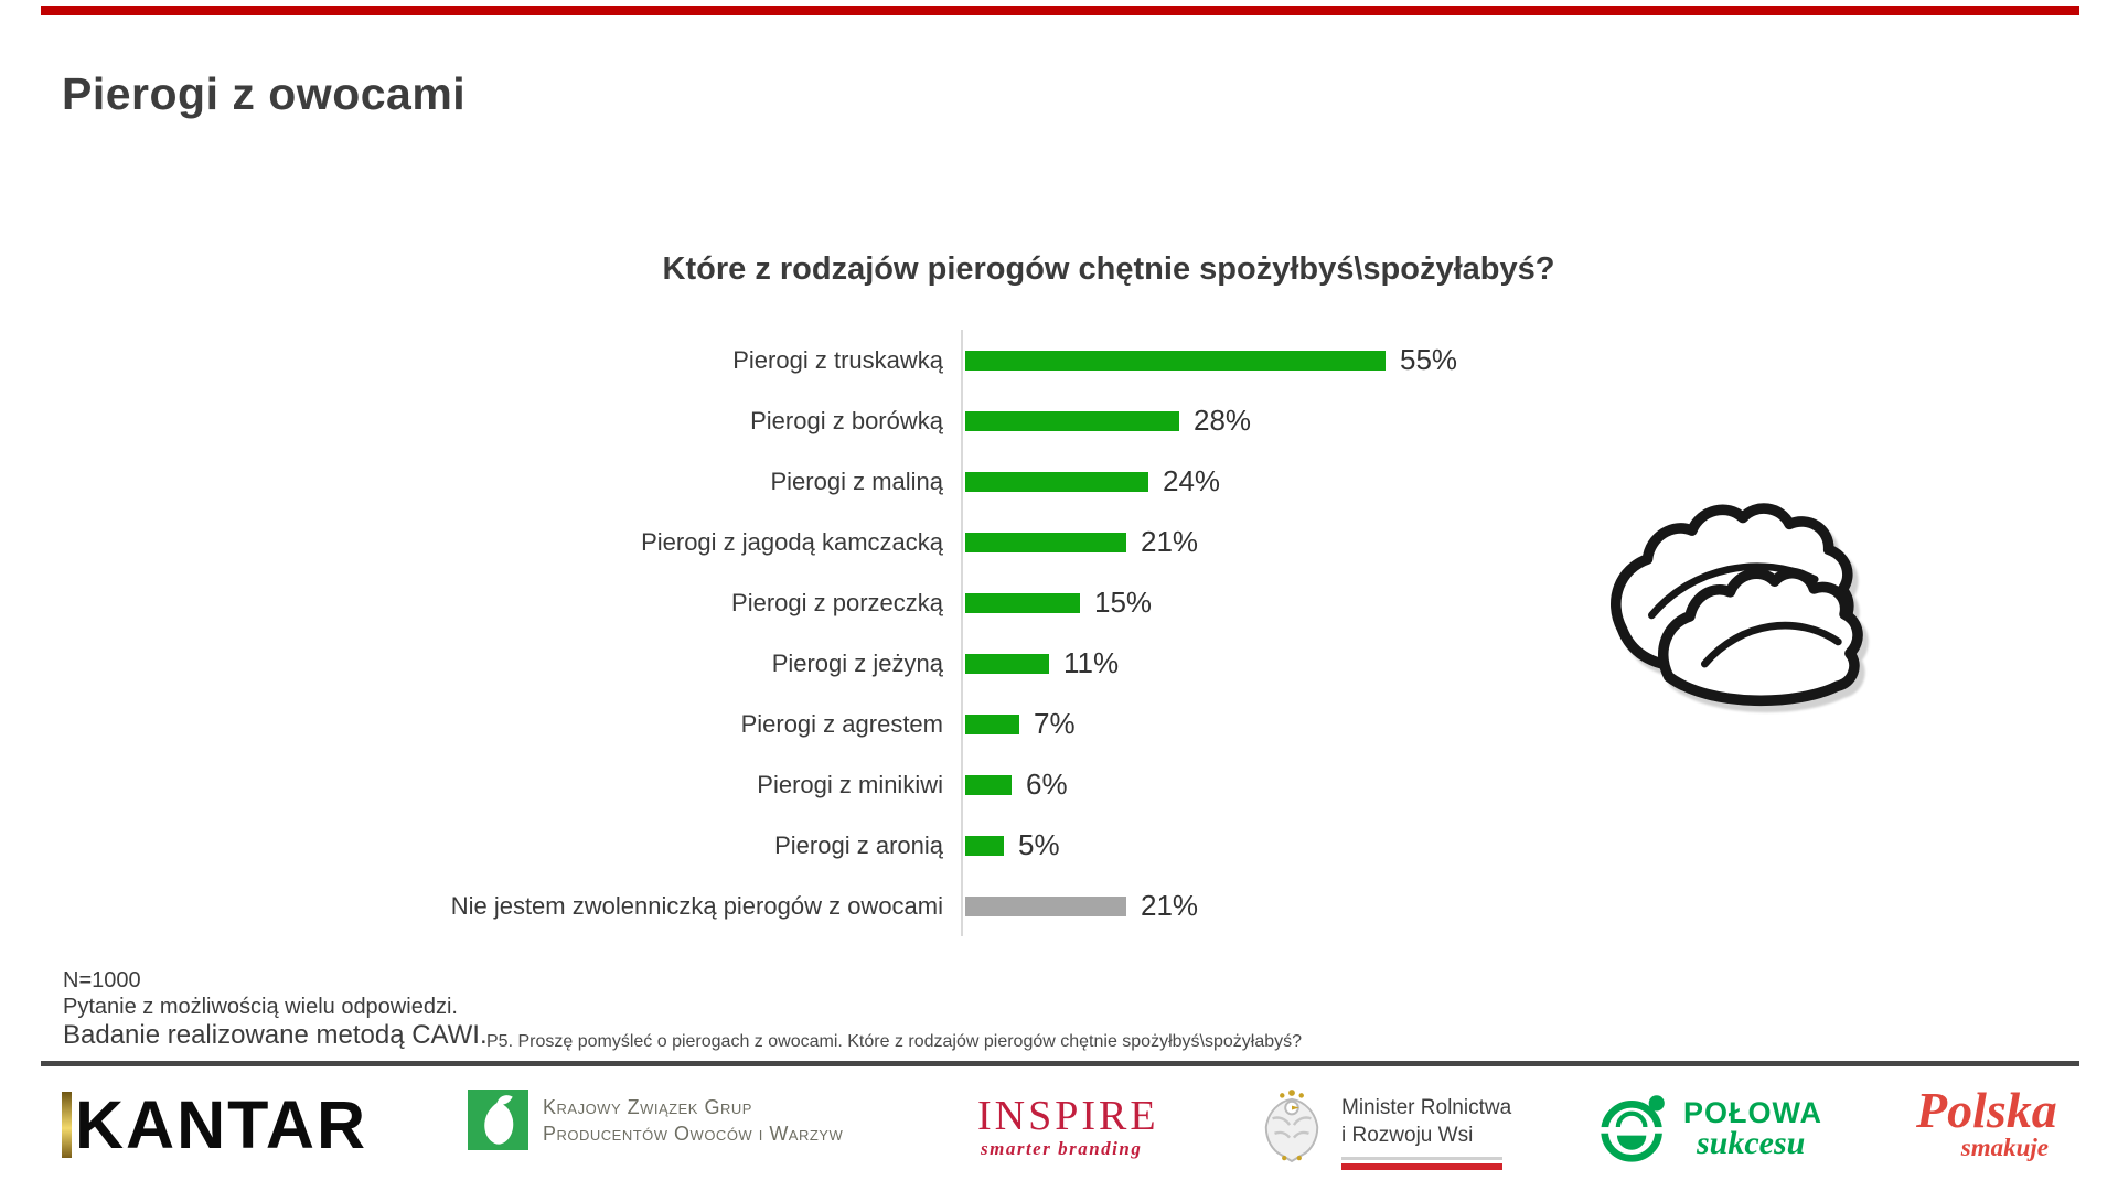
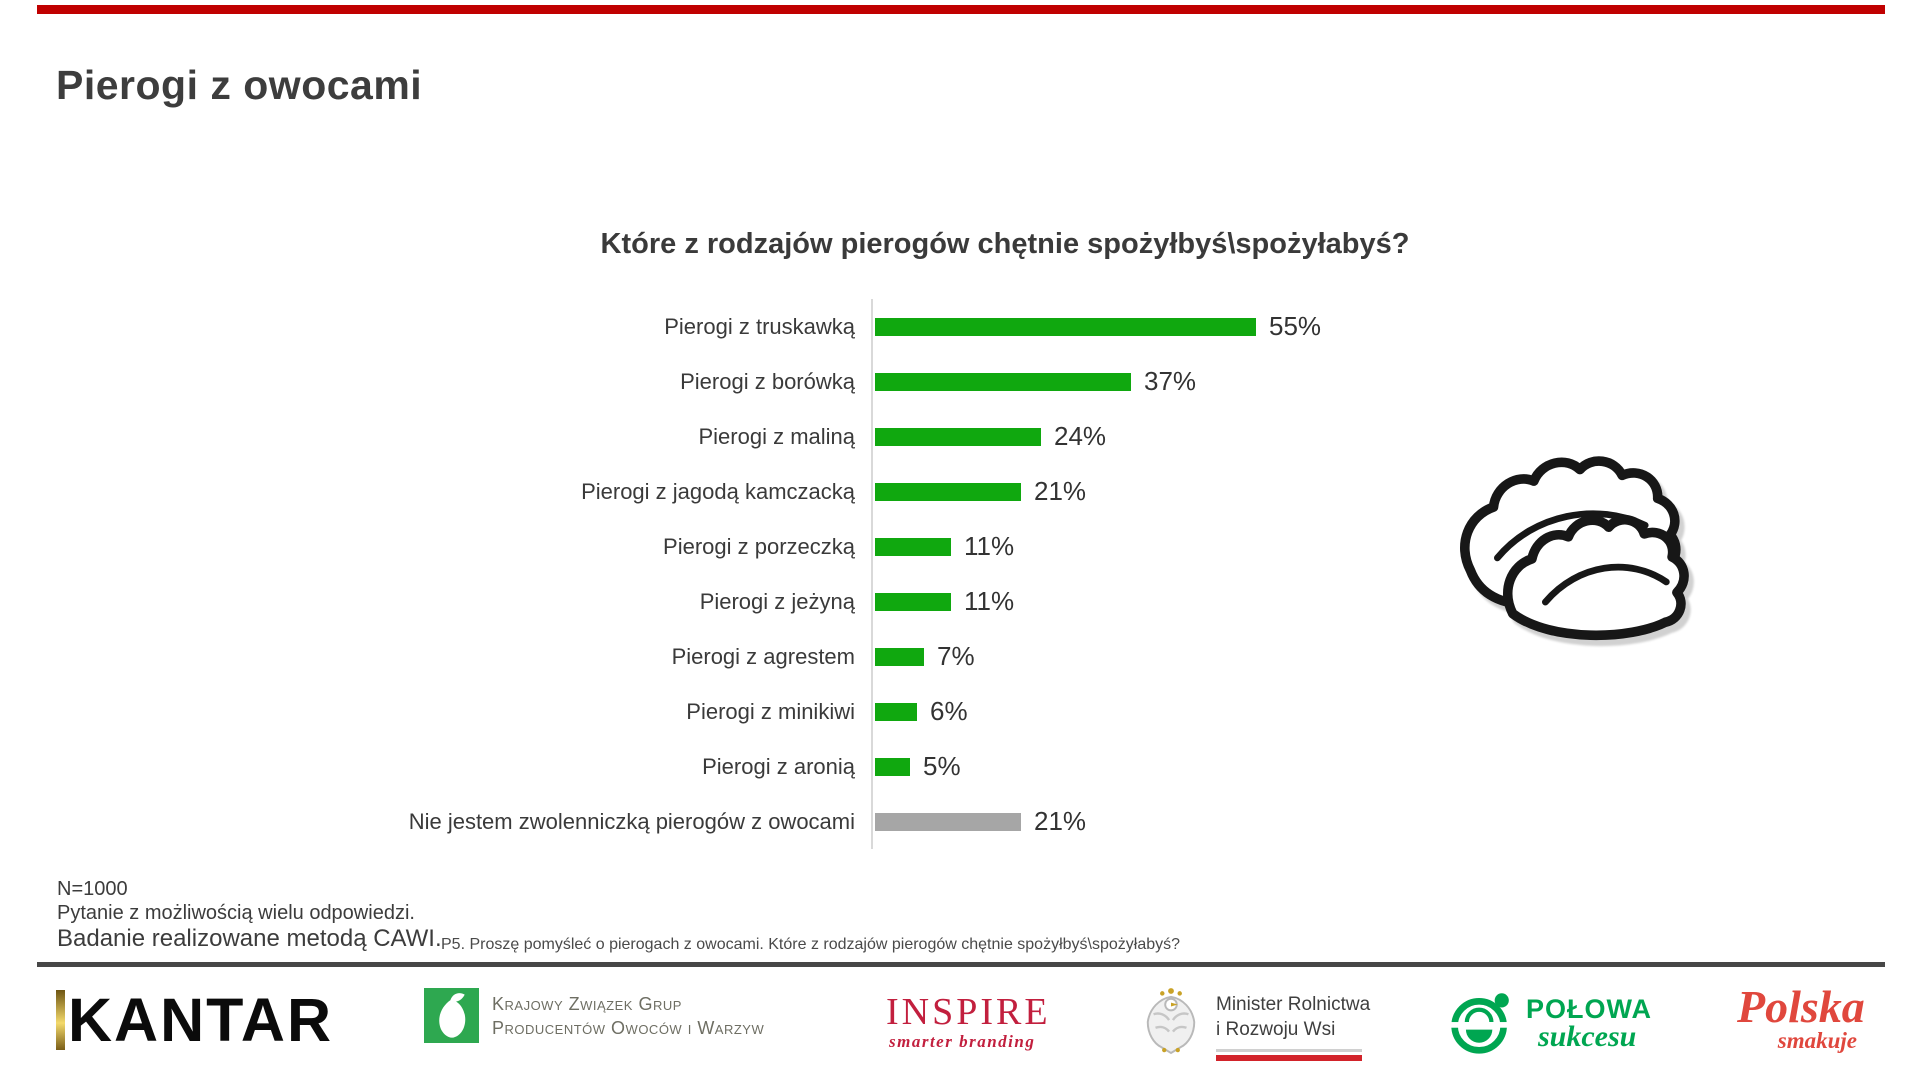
Pierogi z borówką: 28% -> 37%
Pierogi z porzeczką: 15% -> 11%
